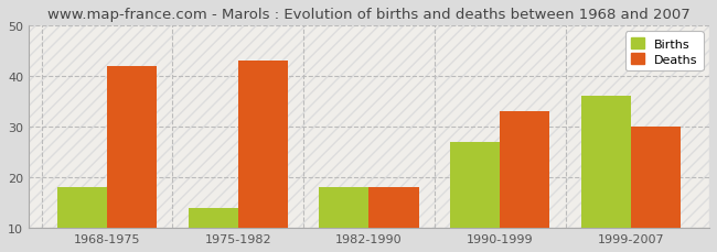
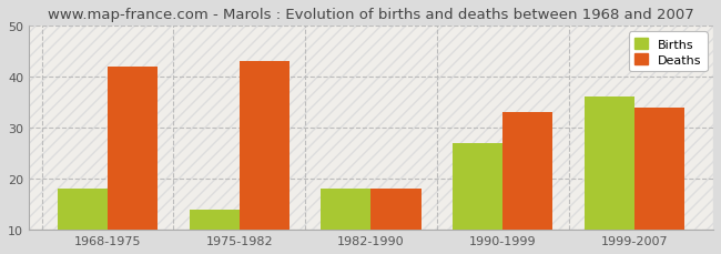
Deaths/1999-2007: 30 -> 34
